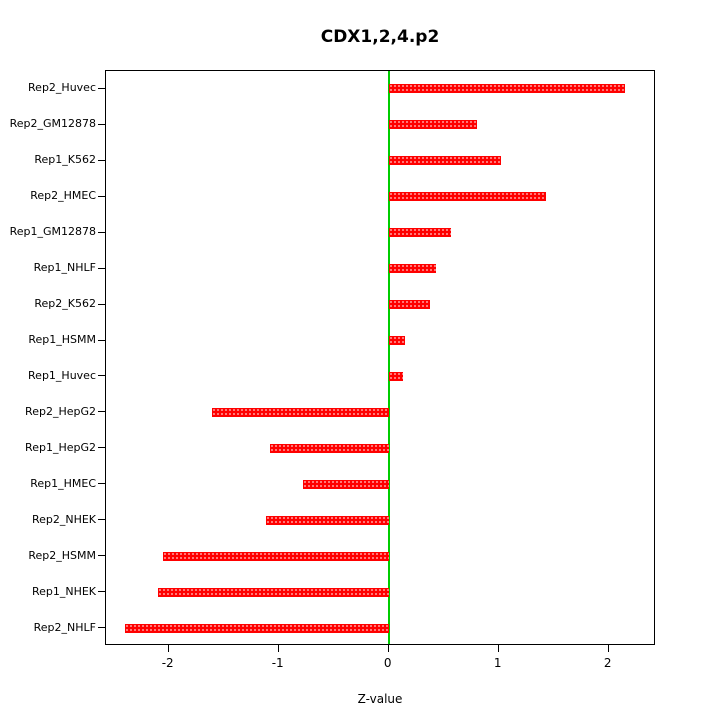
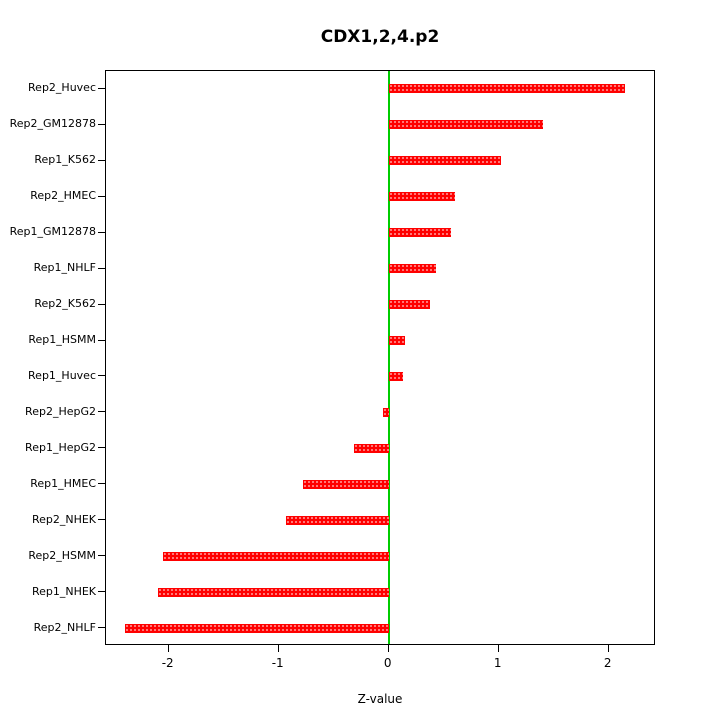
Rep2_GM12878: 0.80 -> 1.40
Rep2_HMEC: 1.43 -> 0.60
Rep2_HepG2: -1.61 -> -0.05
Rep1_HepG2: -1.08 -> -0.32
Rep2_NHEK: -1.12 -> -0.93
